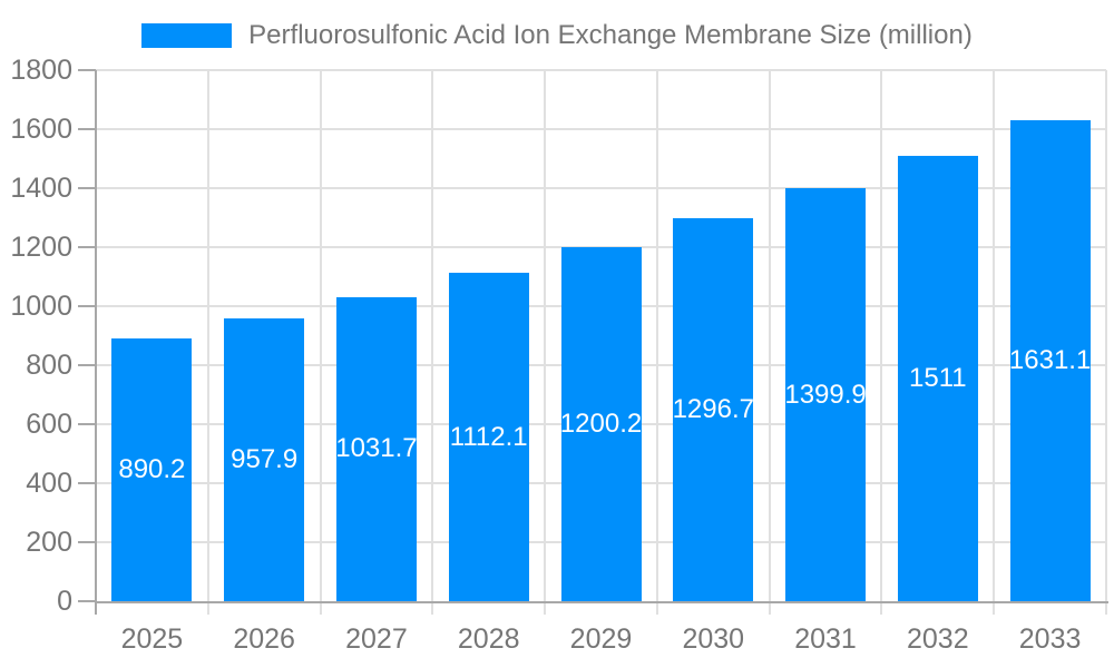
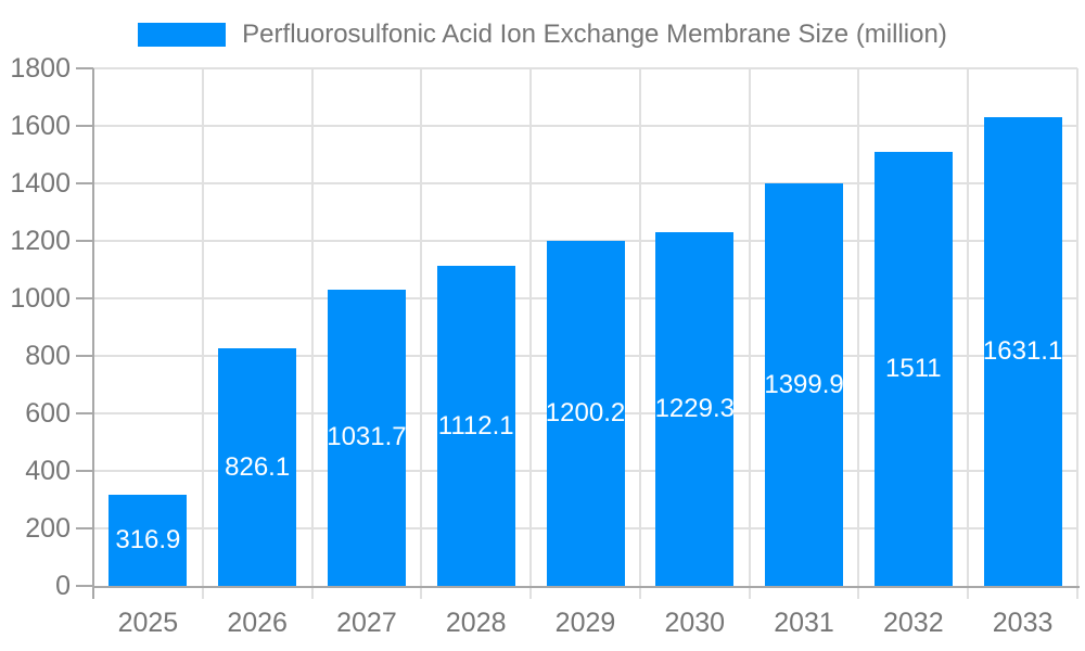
2025: 890.2 -> 316.9
2026: 957.9 -> 826.1
2030: 1296.7 -> 1229.3
